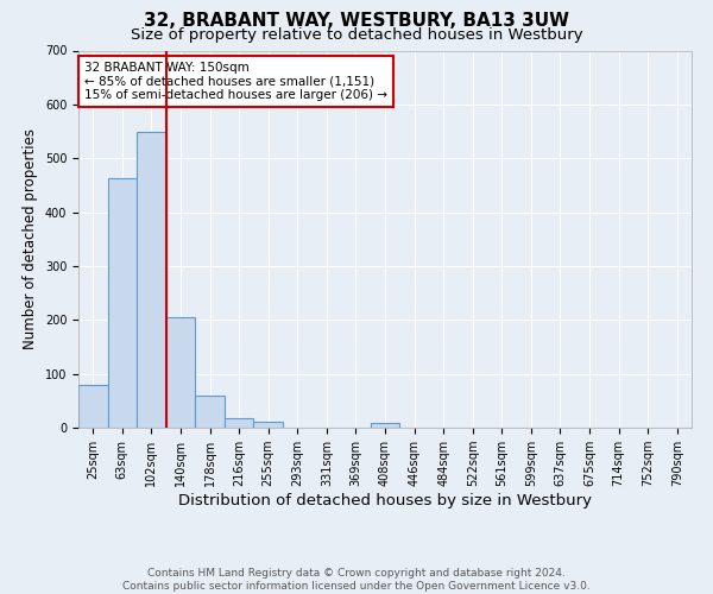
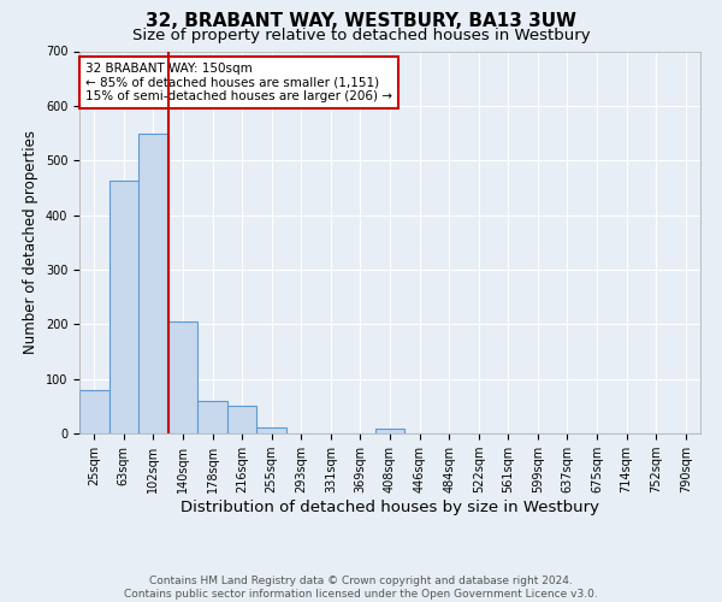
216sqm: 18 -> 50
